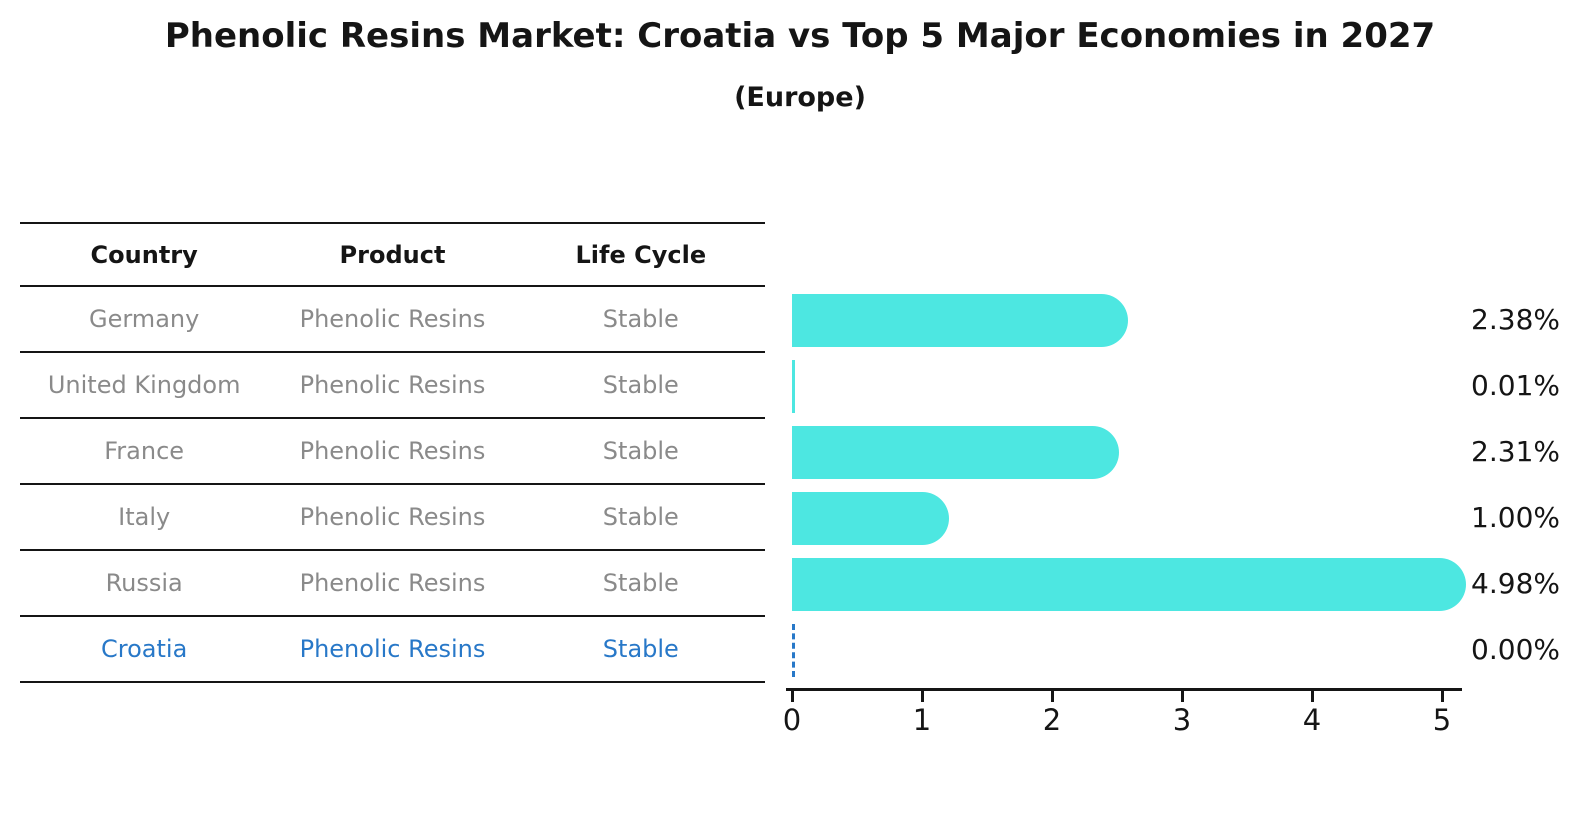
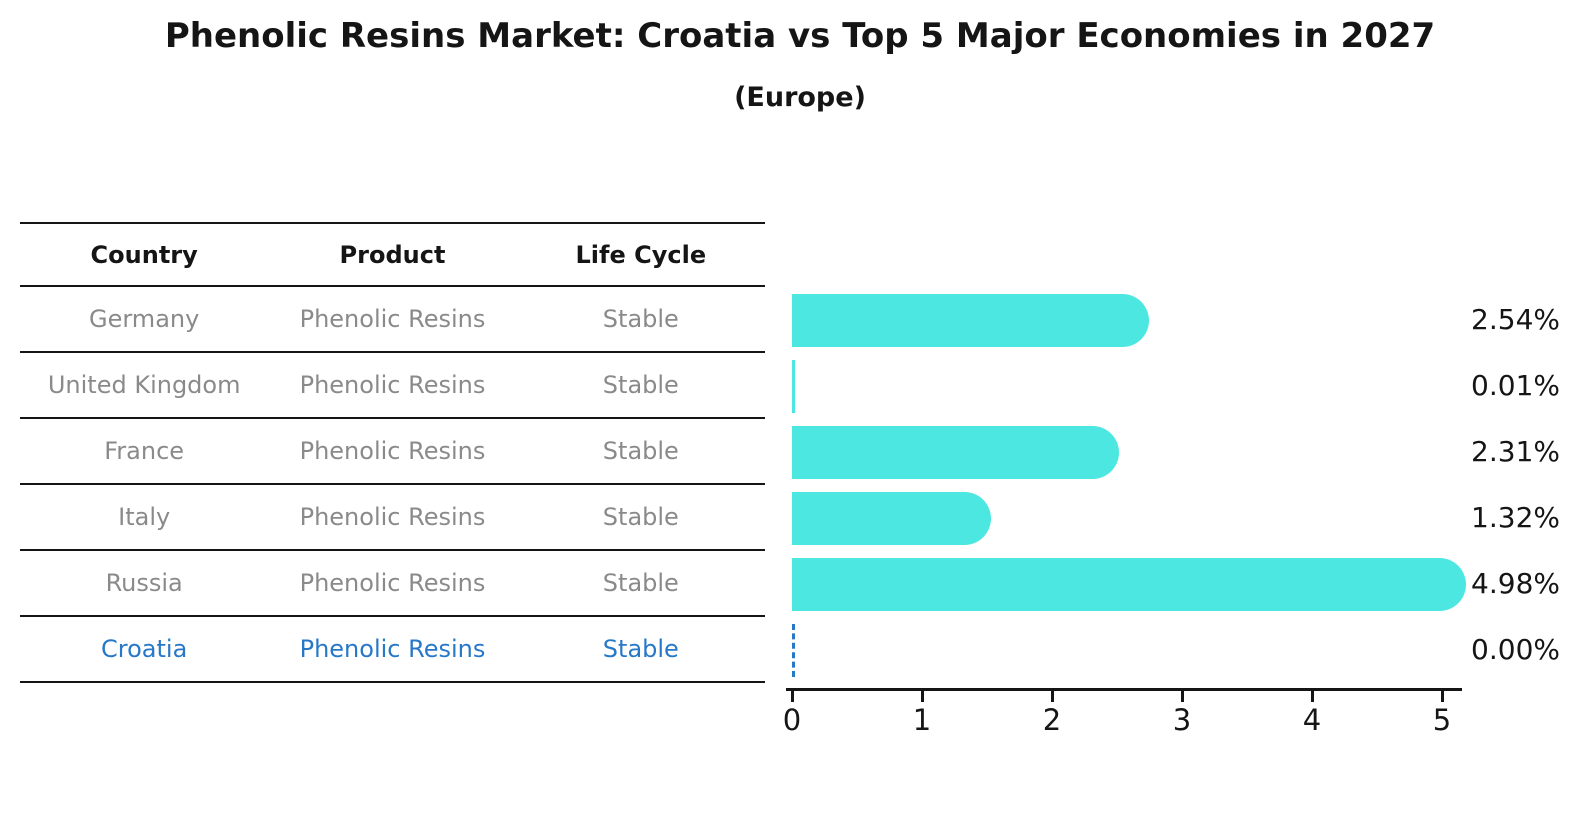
Germany: 2.38% -> 2.54%
Italy: 1.00% -> 1.32%
